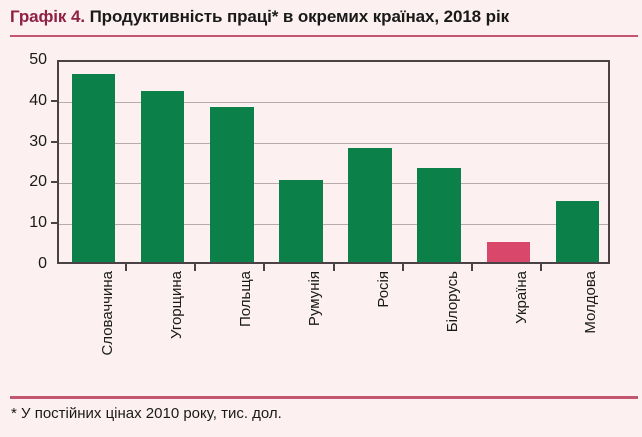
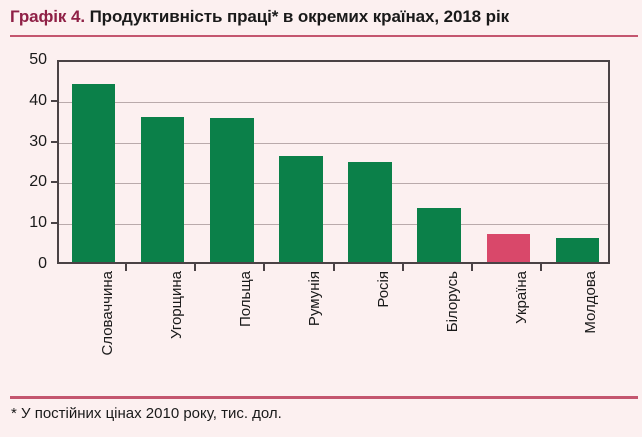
Словаччина: 46 -> 44
Угорщина: 42 -> 36
Польща: 38 -> 35
Румунія: 20 -> 26
Росія: 28 -> 25
Білорусь: 23 -> 13
Україна: 5 -> 7
Молдова: 15 -> 6
